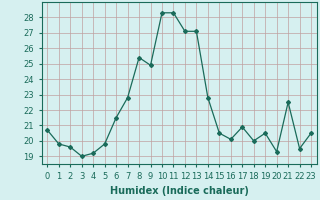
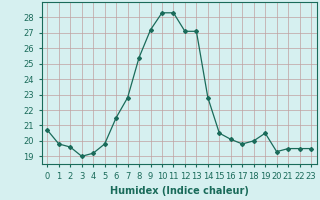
9: 24.9 -> 27.2
17: 20.9 -> 19.8
21: 22.5 -> 19.5
23: 20.5 -> 19.5
